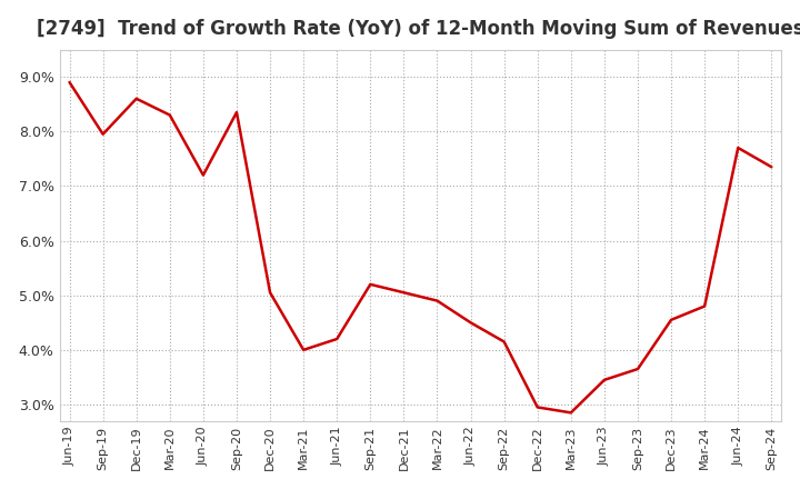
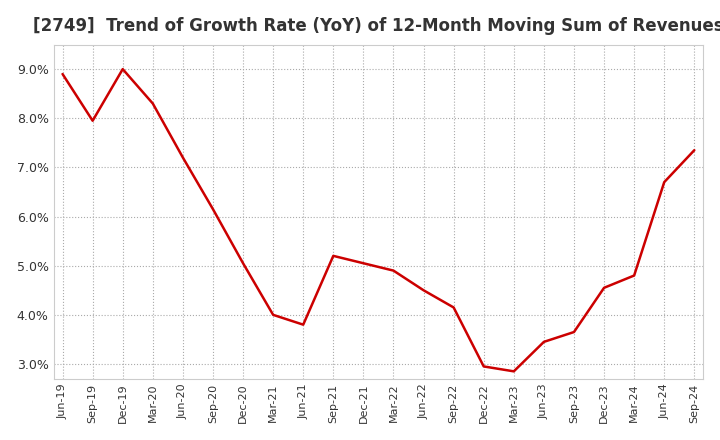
Dec-19: 8.60% -> 9.00%
Sep-20: 8.35% -> 6.15%
Jun-21: 4.20% -> 3.80%
Jun-24: 7.70% -> 6.70%
